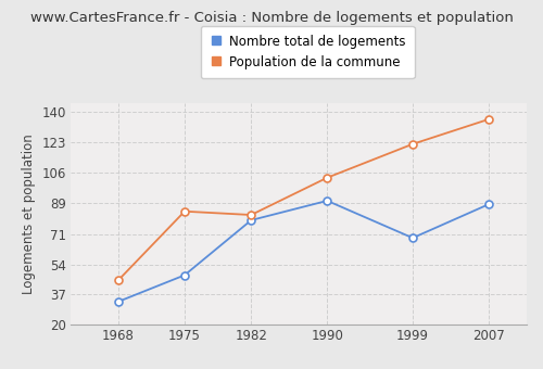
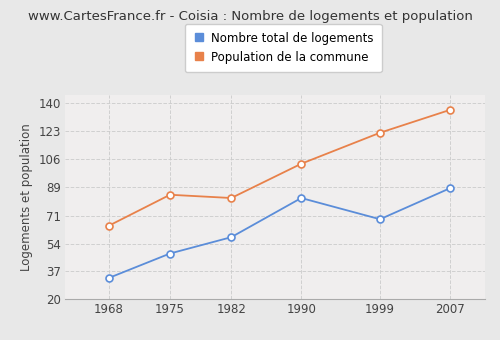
Population de la commune/1968: 45 -> 65
Nombre total de logements/1982: 79 -> 58
Nombre total de logements/1990: 90 -> 82
